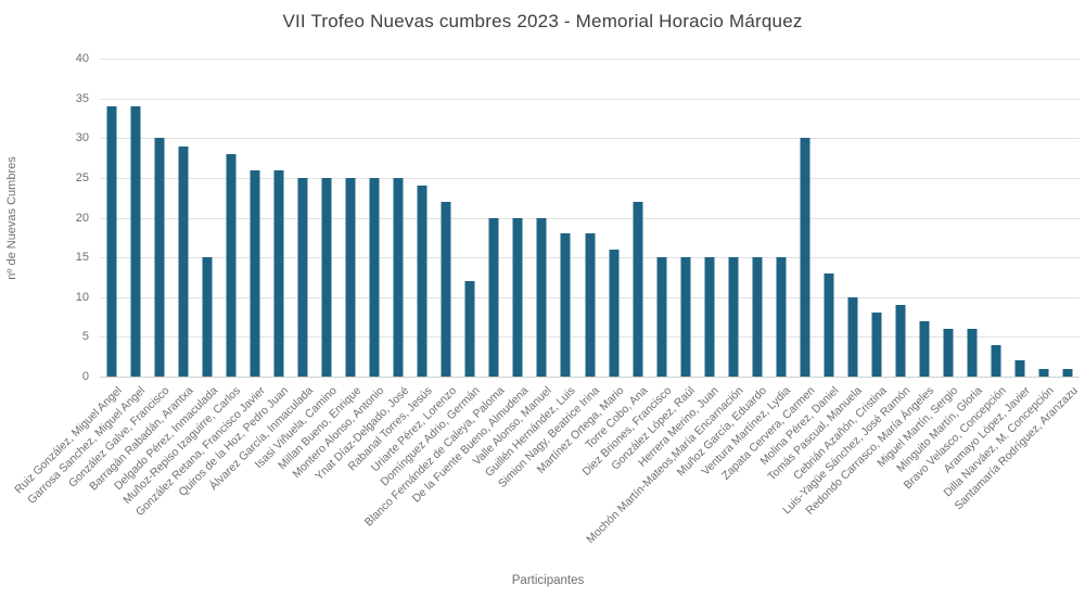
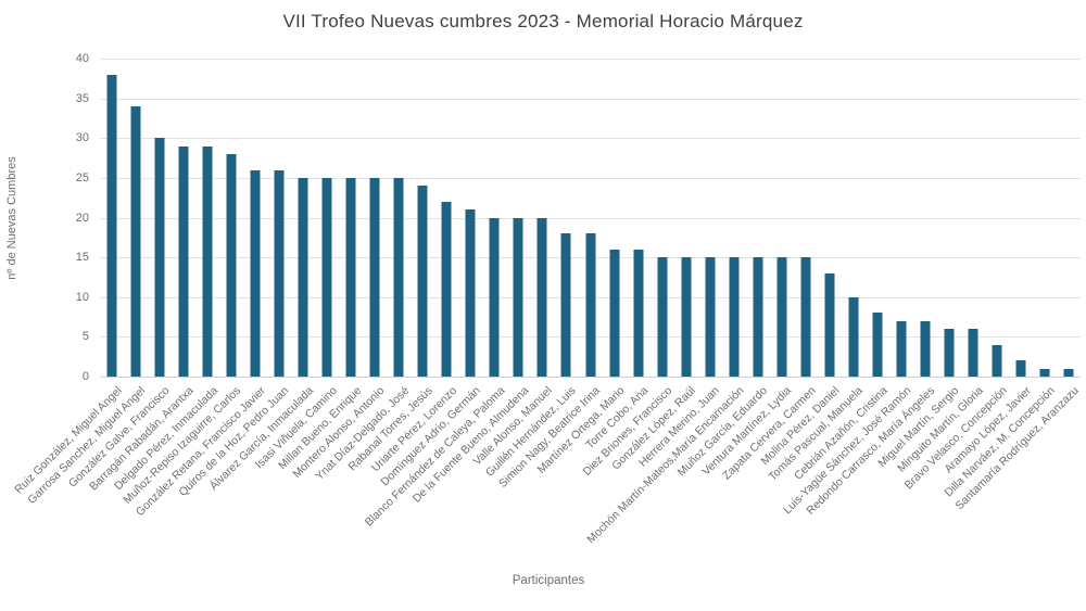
Ruiz González, Miguel Angel: 34 -> 38
Delgado Pérez, Inmaculada: 15 -> 29
Domínguez Adrio, Germán: 12 -> 21
Torre Cobo, Ana: 22 -> 16
Zapata Cervera, Carmen: 30 -> 15
Luis-Yagüe Sánchez, José Ramón: 9 -> 7
